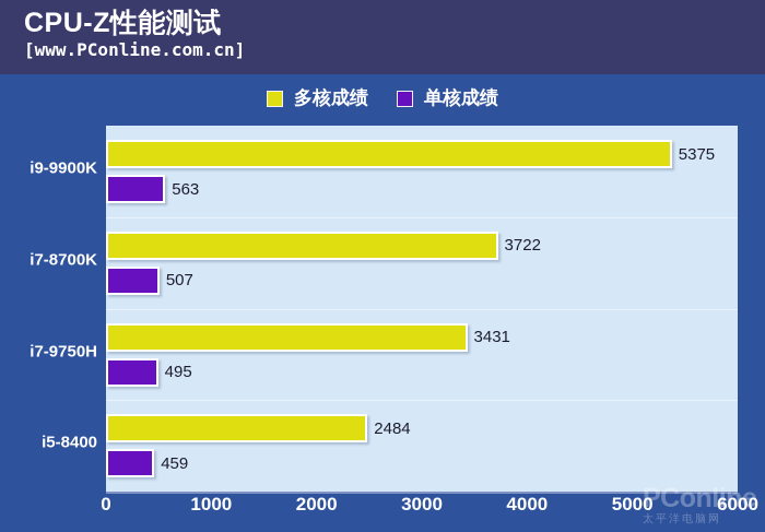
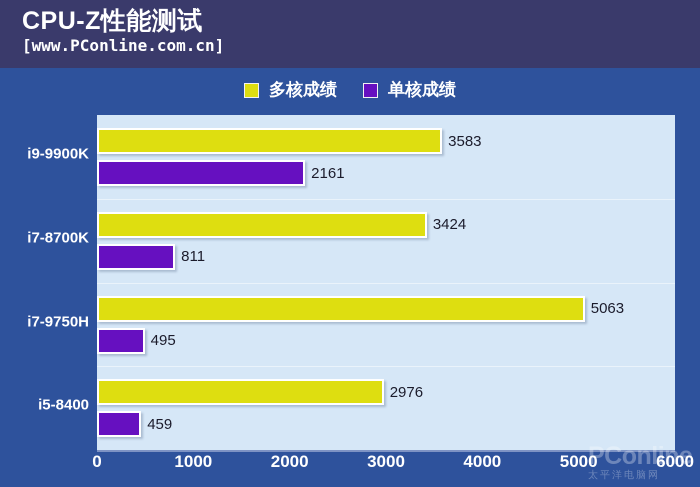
多核成绩/i9-9900K: 5375 -> 3583
单核成绩/i9-9900K: 563 -> 2161
多核成绩/i7-8700K: 3722 -> 3424
单核成绩/i7-8700K: 507 -> 811
多核成绩/i7-9750H: 3431 -> 5063
多核成绩/i5-8400: 2484 -> 2976
